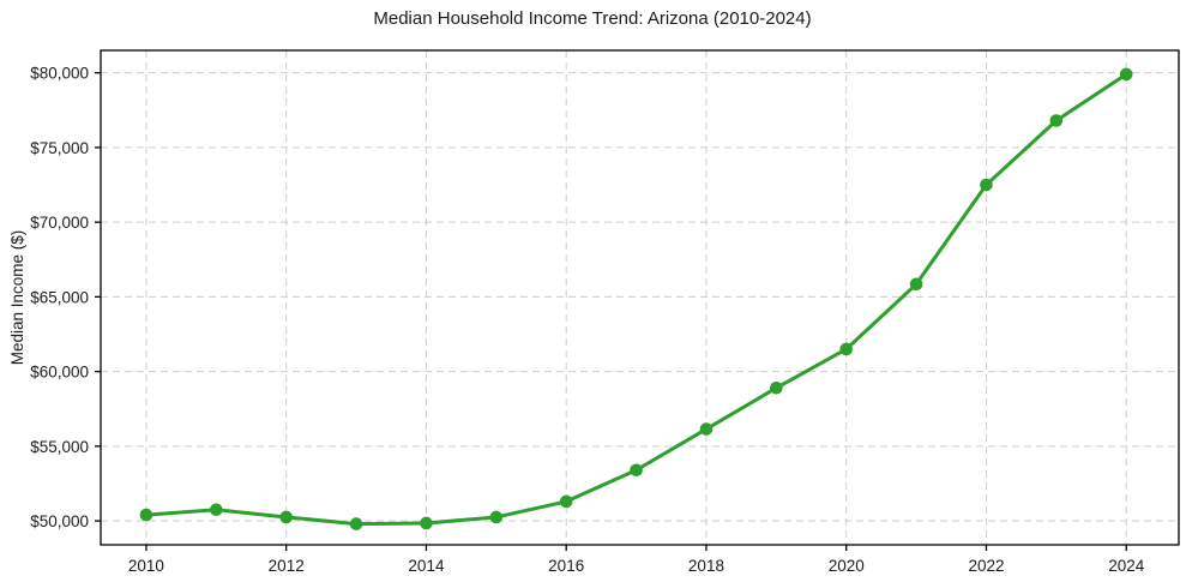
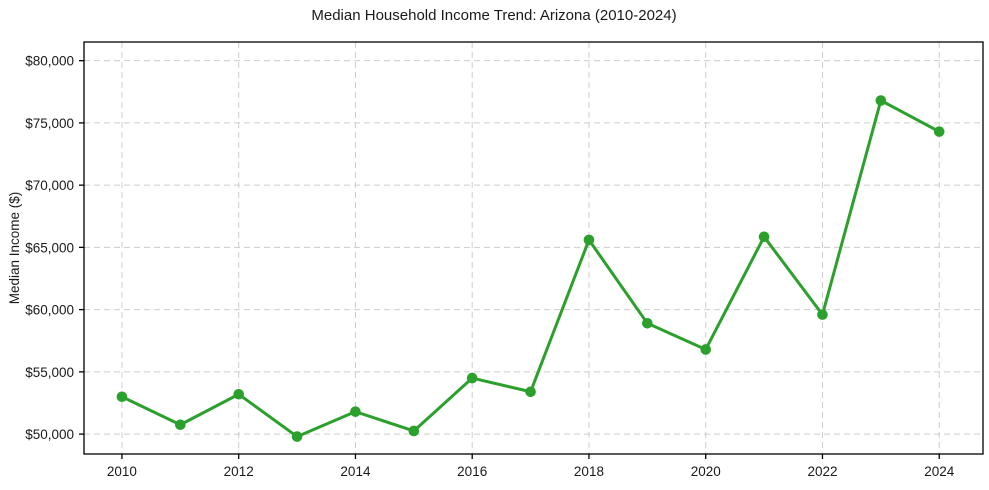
2010: $50400 -> $53000
2012: $50200 -> $53200
2014: $49800 -> $51800
2016: $51300 -> $54500
2018: $56200 -> $65600
2020: $61500 -> $56800
2022: $72500 -> $59600
2024: $79900 -> $74300
